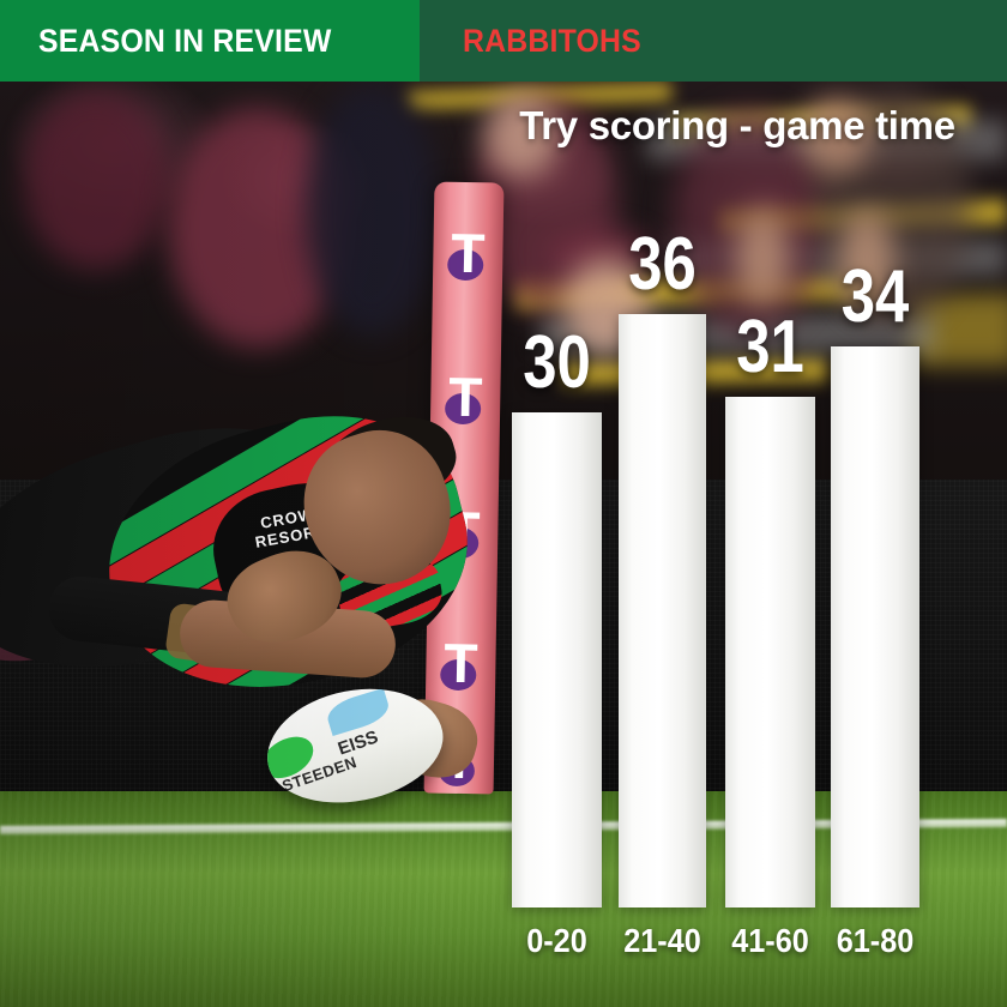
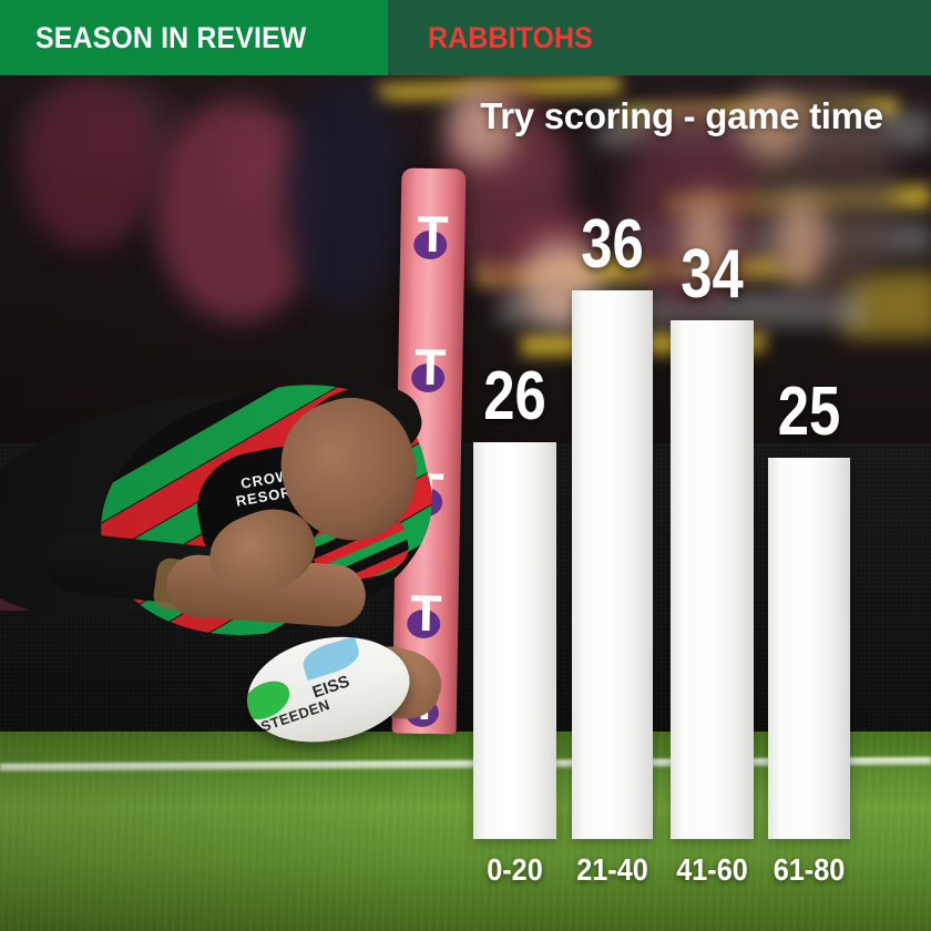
0-20: 30 -> 26
41-60: 31 -> 34
61-80: 34 -> 25
